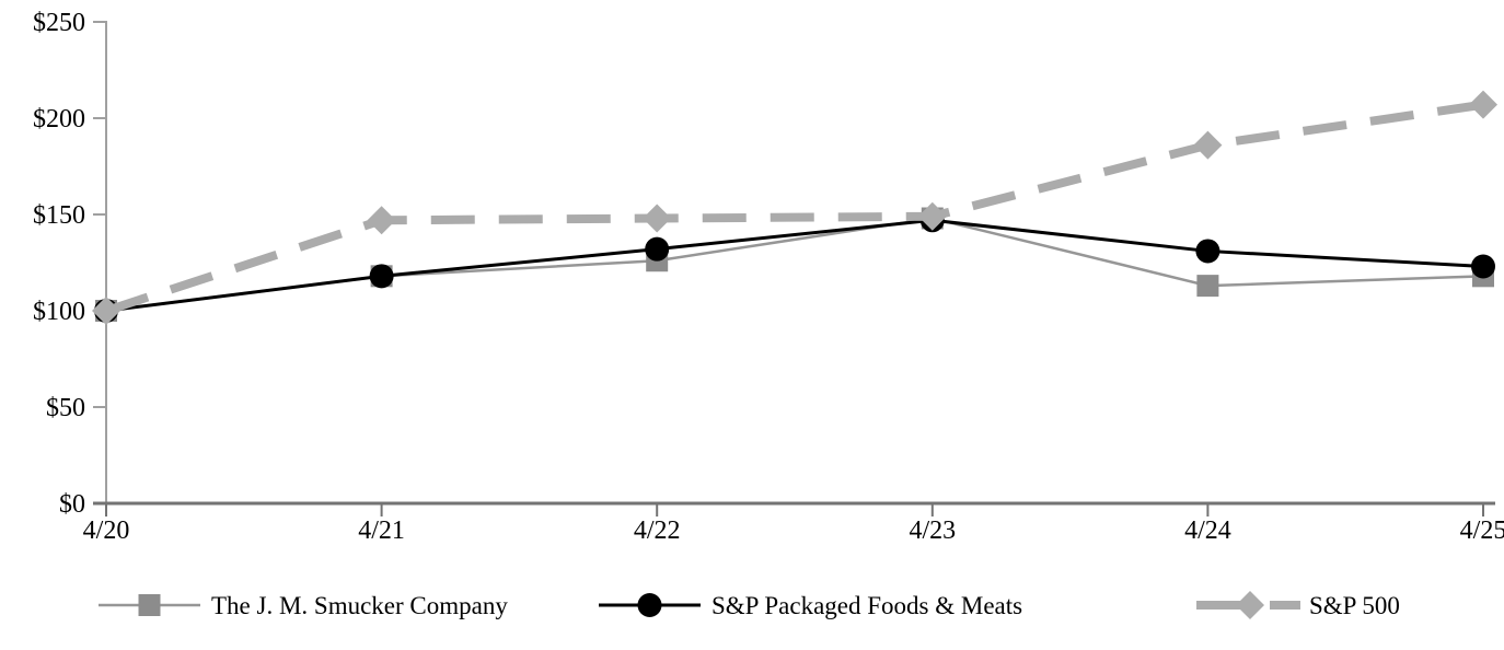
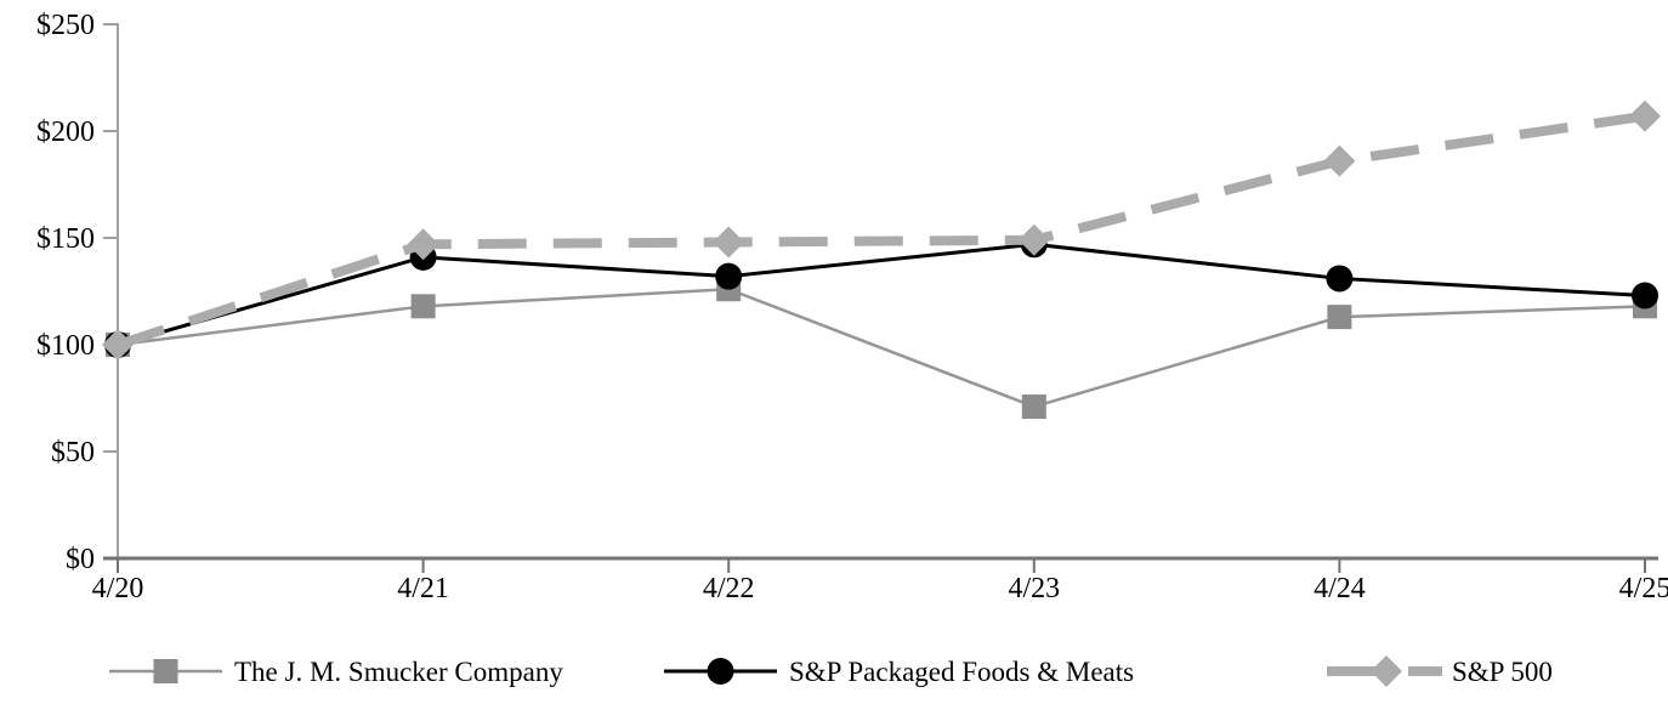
S&P Packaged Foods & Meats/4/21: $118 -> $141
The J. M. Smucker Company/4/23: $148 -> $71
